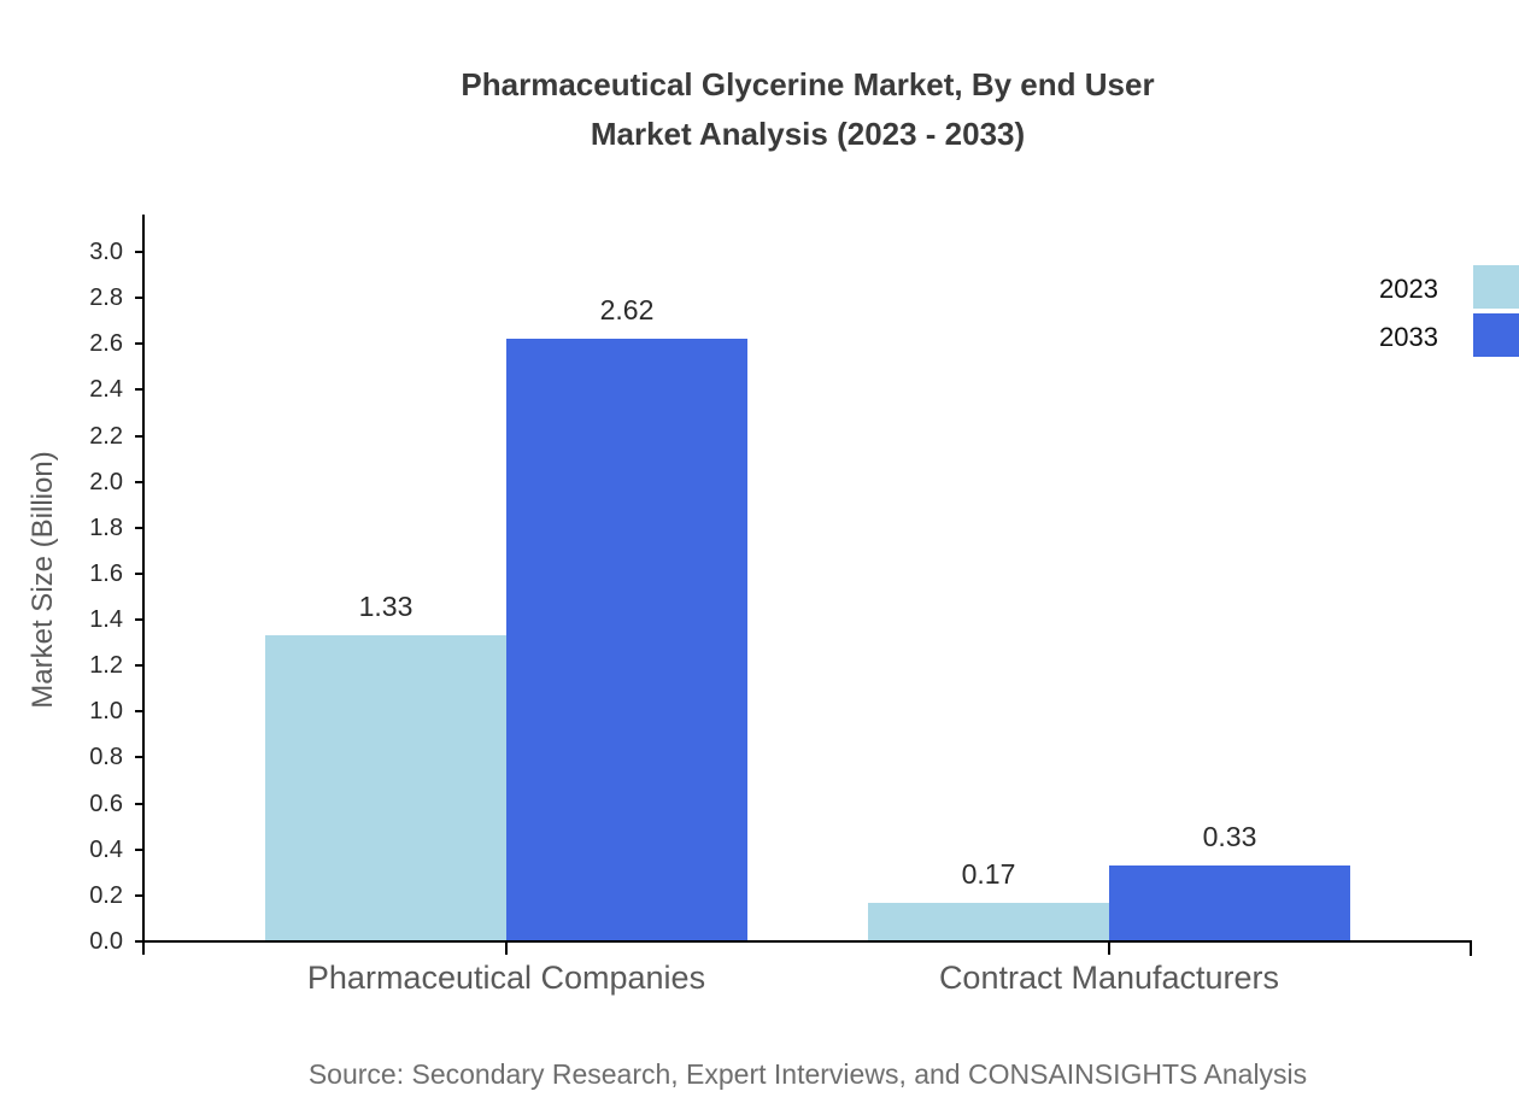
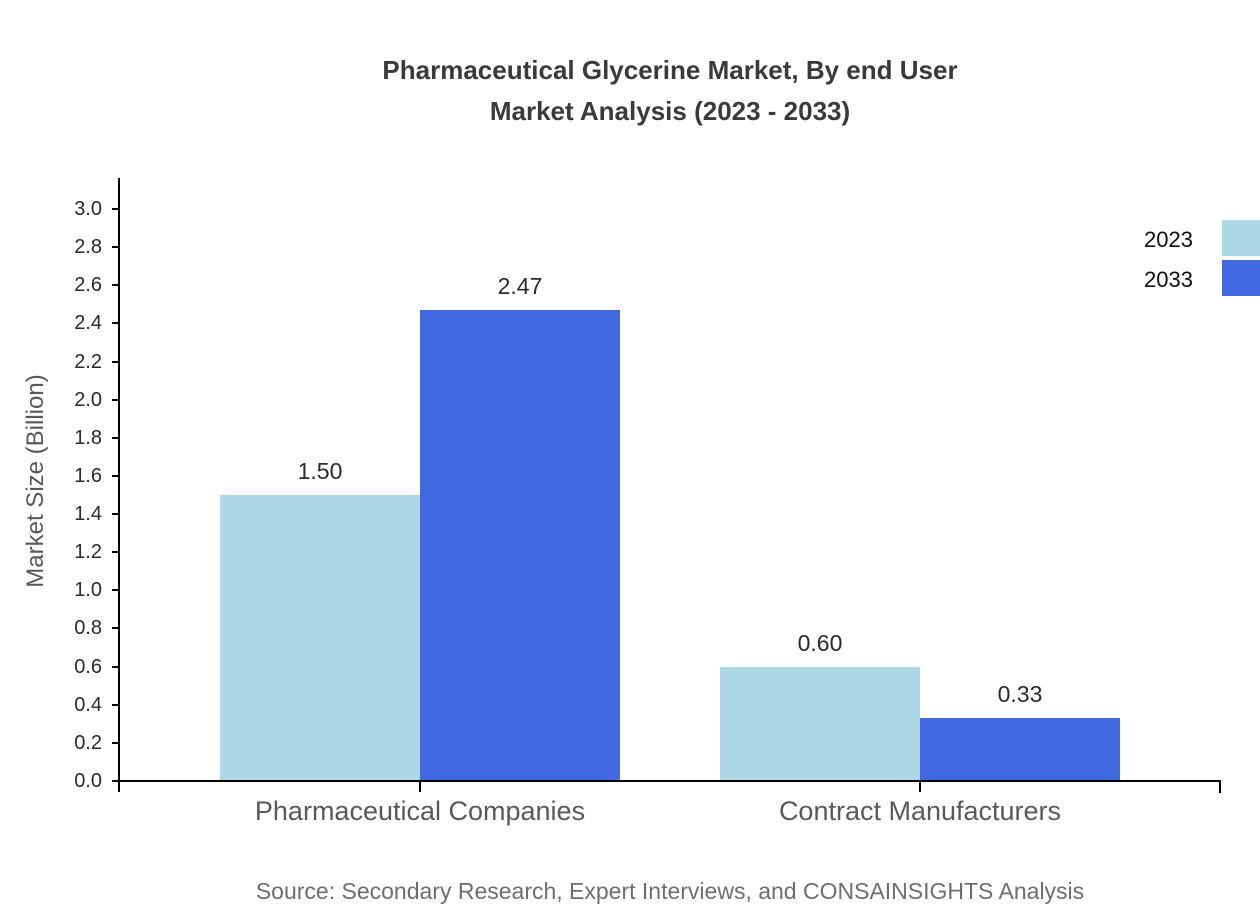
2023/Pharmaceutical Companies: 1.33 -> 1.50
2033/Pharmaceutical Companies: 2.62 -> 2.47
2023/Contract Manufacturers: 0.17 -> 0.60
